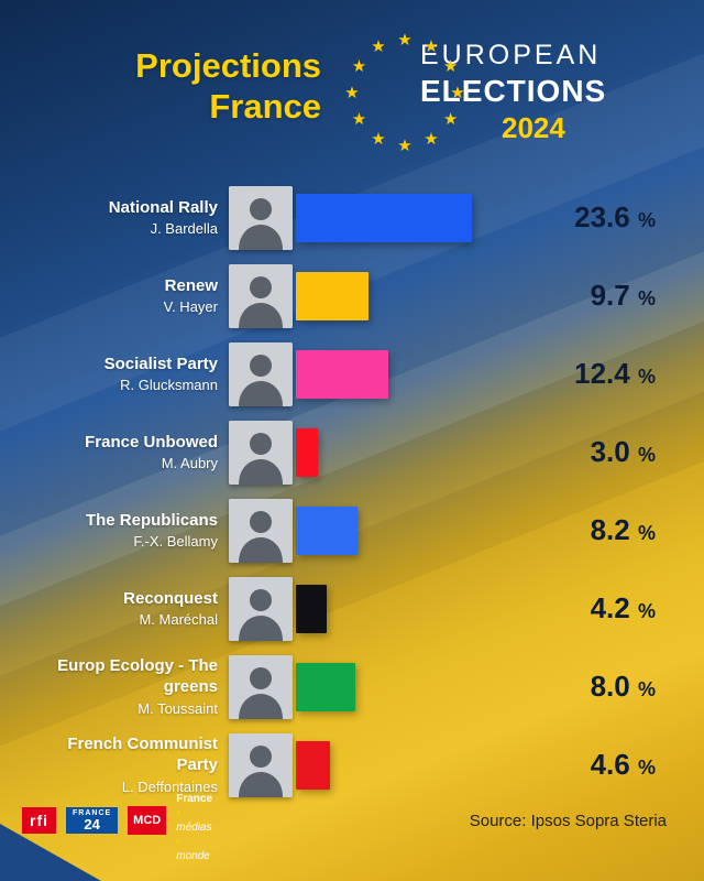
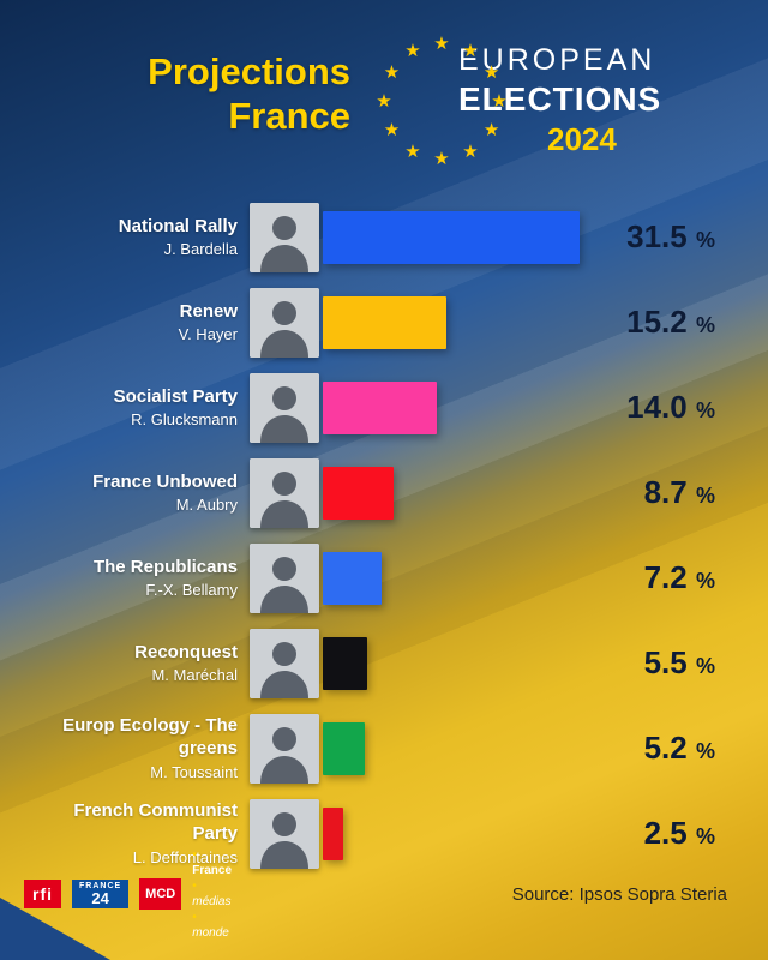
National Rally: 23.6 -> 31.5
Renew: 9.7 -> 15.2
Socialist Party: 12.4 -> 14.0
France Unbowed: 3.0 -> 8.7
The Republicans: 8.2 -> 7.2
Reconquest: 4.2 -> 5.5
Europ Ecology - The greens: 8.0 -> 5.2
French Communist Party: 4.6 -> 2.5
